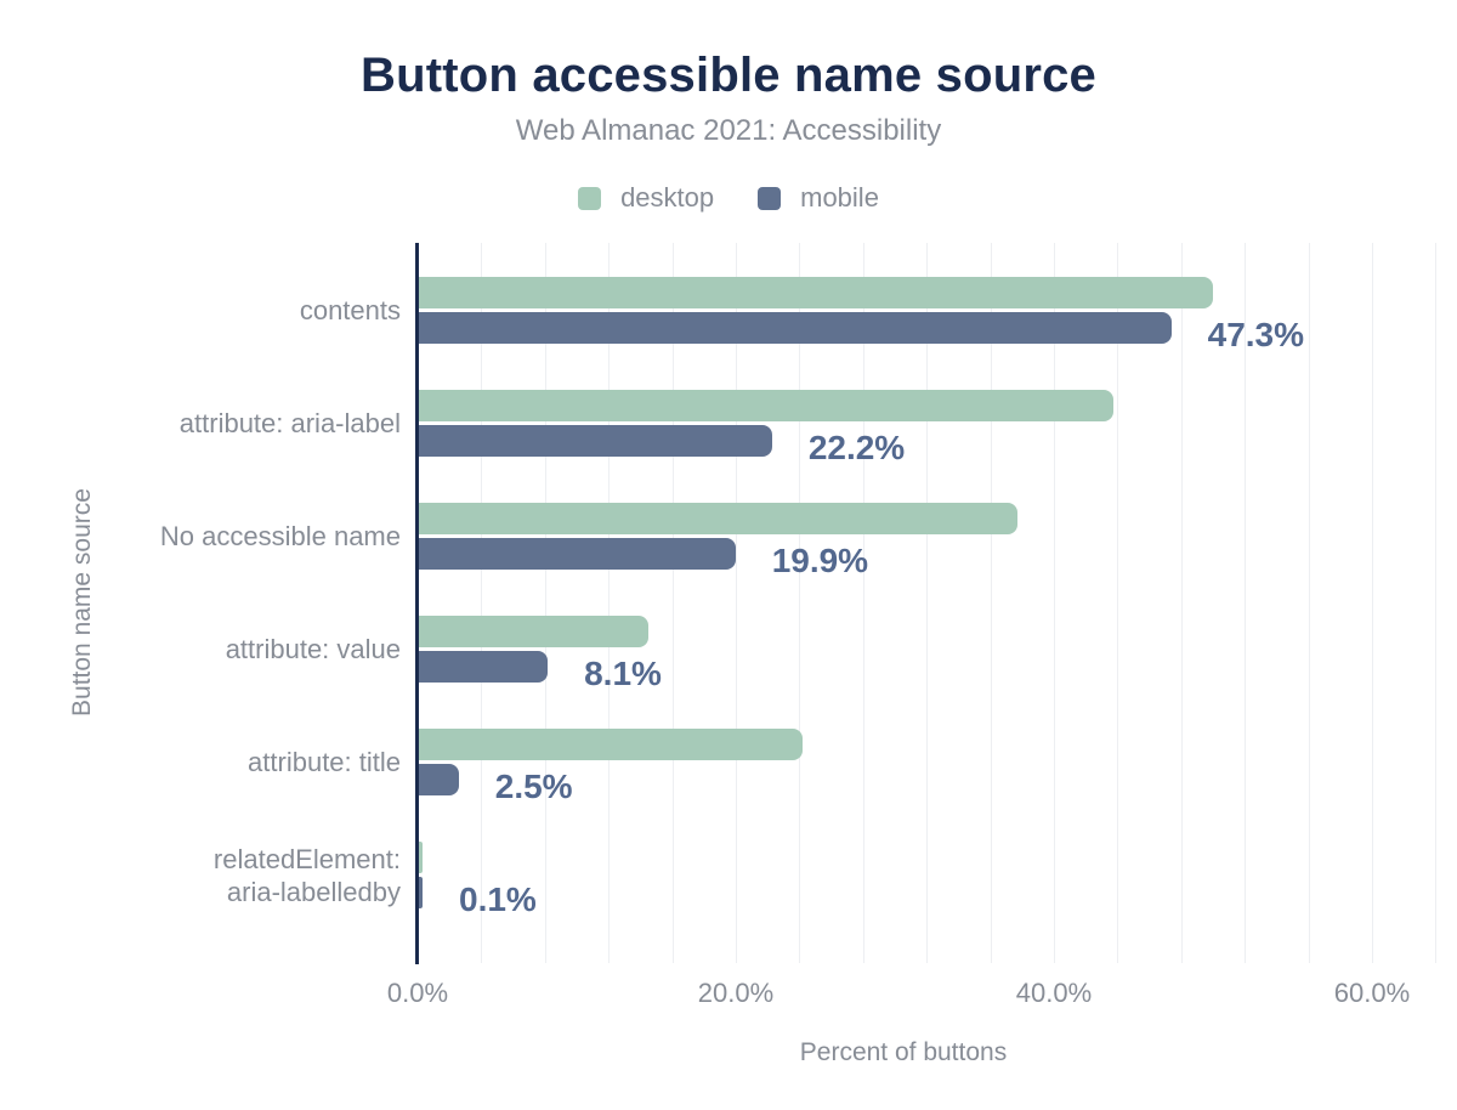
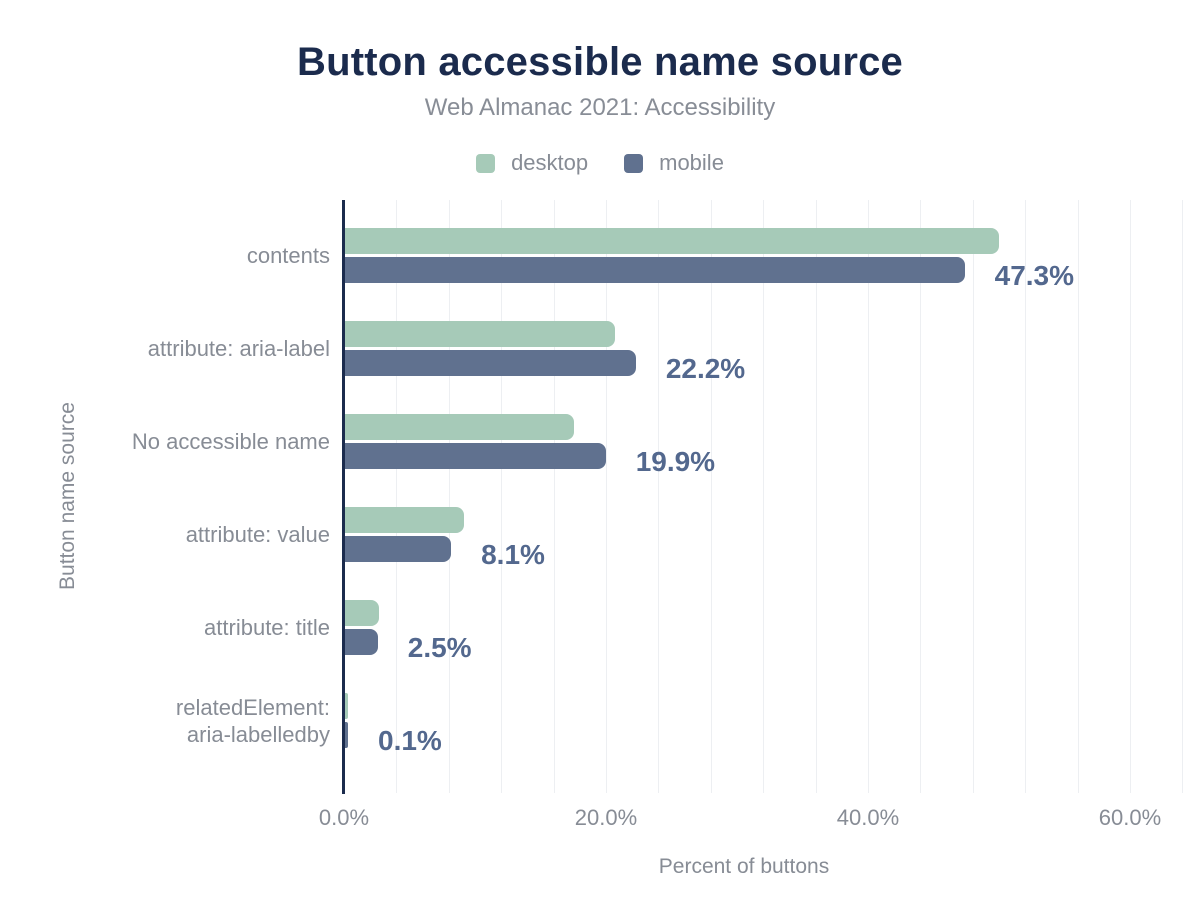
desktop/attribute: aria-label: 43.7% -> 20.6%
desktop/No accessible name: 37.6% -> 17.5%
desktop/attribute: value: 14.4% -> 9.1%
desktop/attribute: title: 24.1% -> 2.6%
